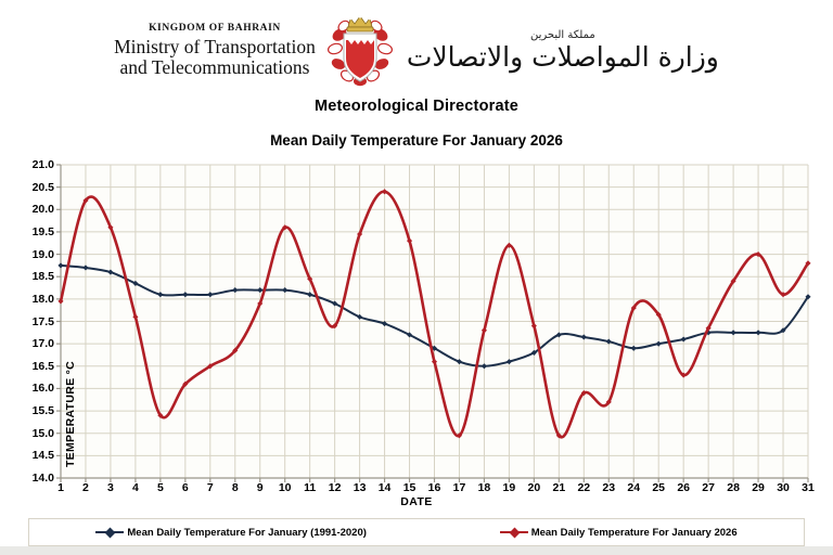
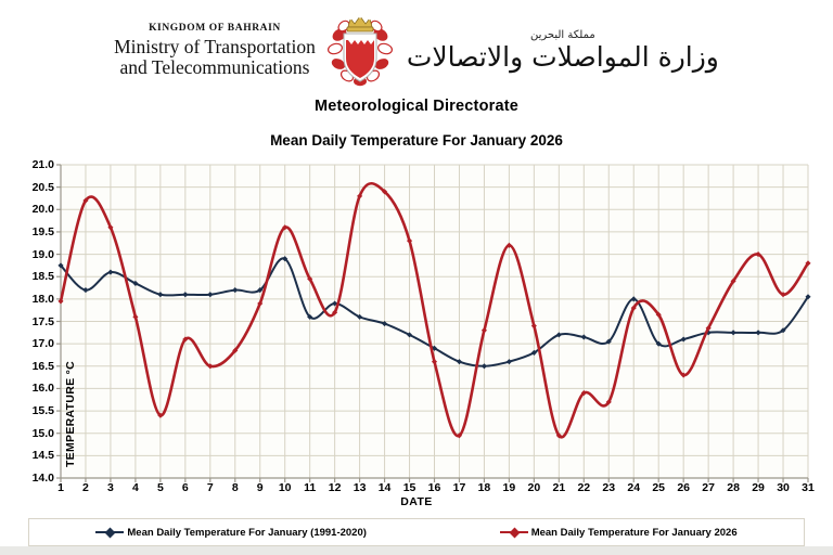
Mean Daily Temperature For January (1991-2020)/2: 18.7 -> 18.2
Mean Daily Temperature For January 2026/6: 16.1 -> 17.1
Mean Daily Temperature For January (1991-2020)/10: 18.2 -> 18.9
Mean Daily Temperature For January (1991-2020)/11: 18.1 -> 17.6
Mean Daily Temperature For January 2026/12: 17.4 -> 17.7
Mean Daily Temperature For January 2026/13: 19.4 -> 20.3
Mean Daily Temperature For January (1991-2020)/24: 16.9 -> 18.0
